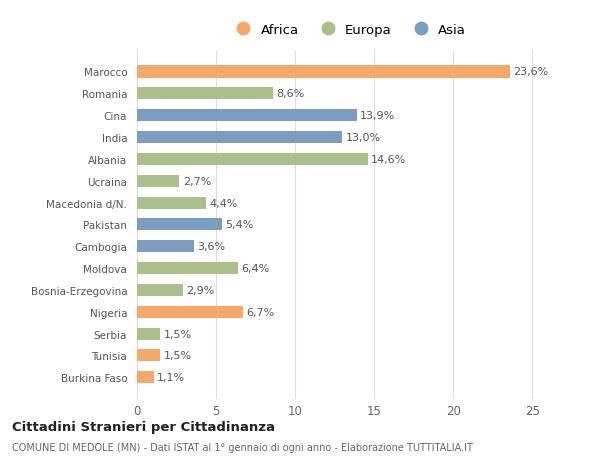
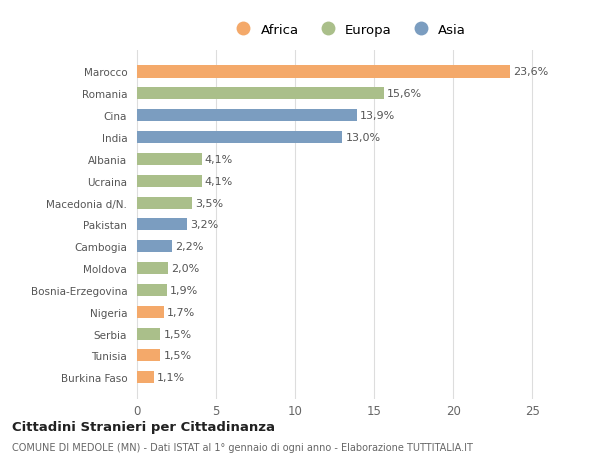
Romania: 8,6% -> 15,6%
Albania: 14,6% -> 4,1%
Ucraina: 2,7% -> 4,1%
Macedonia d/N.: 4,4% -> 3,5%
Pakistan: 5,4% -> 3,2%
Cambogia: 3,6% -> 2,2%
Moldova: 6,4% -> 2,0%
Bosnia-Erzegovina: 2,9% -> 1,9%
Nigeria: 6,7% -> 1,7%
